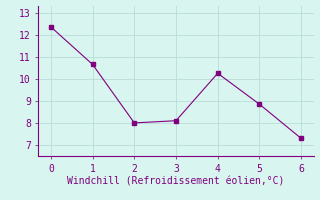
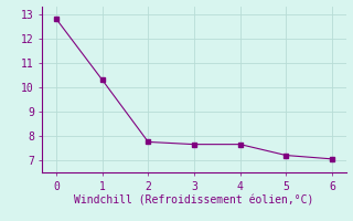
0: 12.35 -> 12.80
1: 10.65 -> 10.30
2: 8.00 -> 7.75
3: 8.10 -> 7.65
4: 10.25 -> 7.65
5: 8.85 -> 7.20
6: 7.30 -> 7.05
